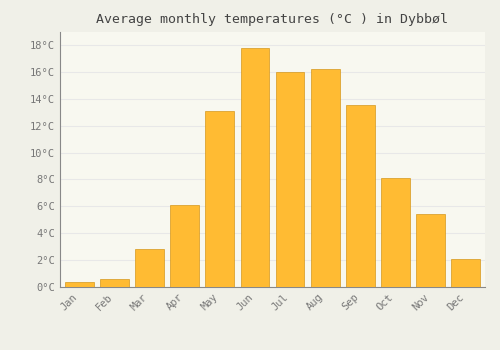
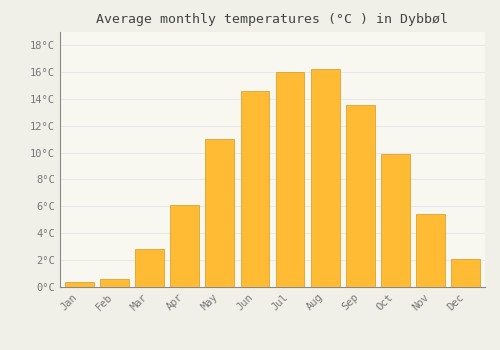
May: 13.1°C -> 11.0°C
Jun: 17.8°C -> 14.6°C
Oct: 8.1°C -> 9.9°C
